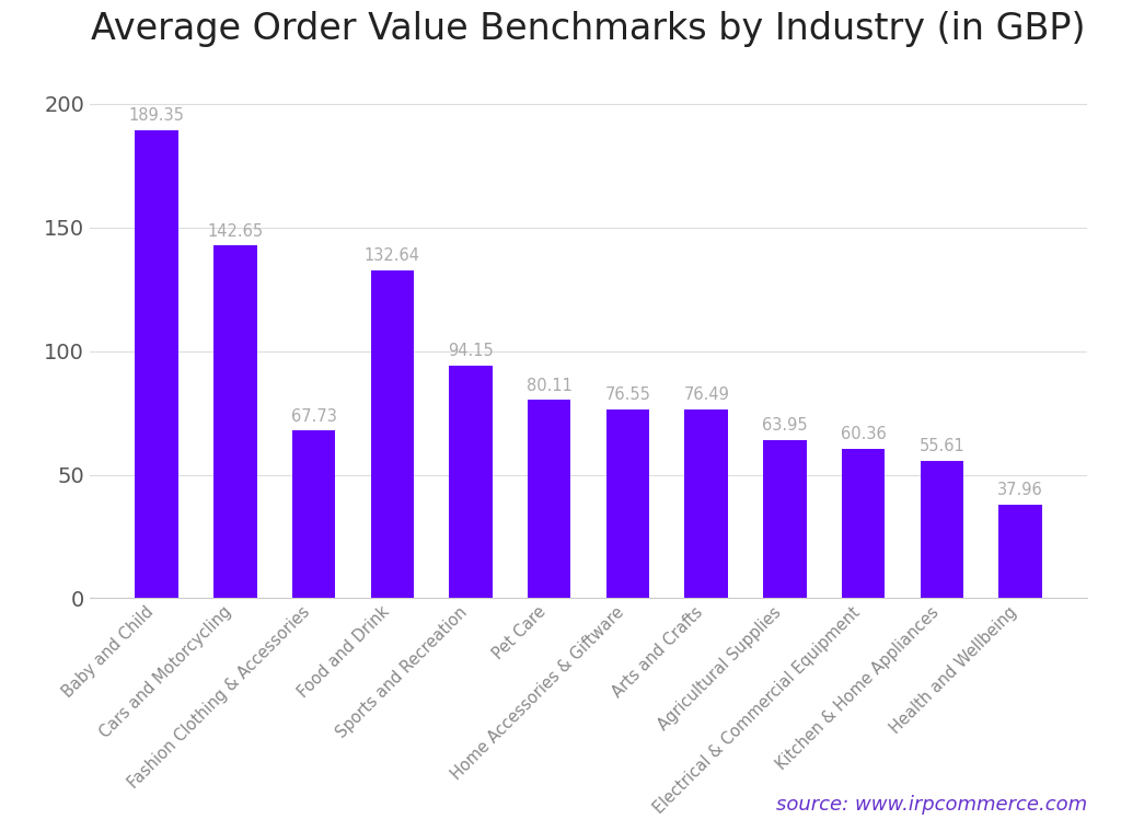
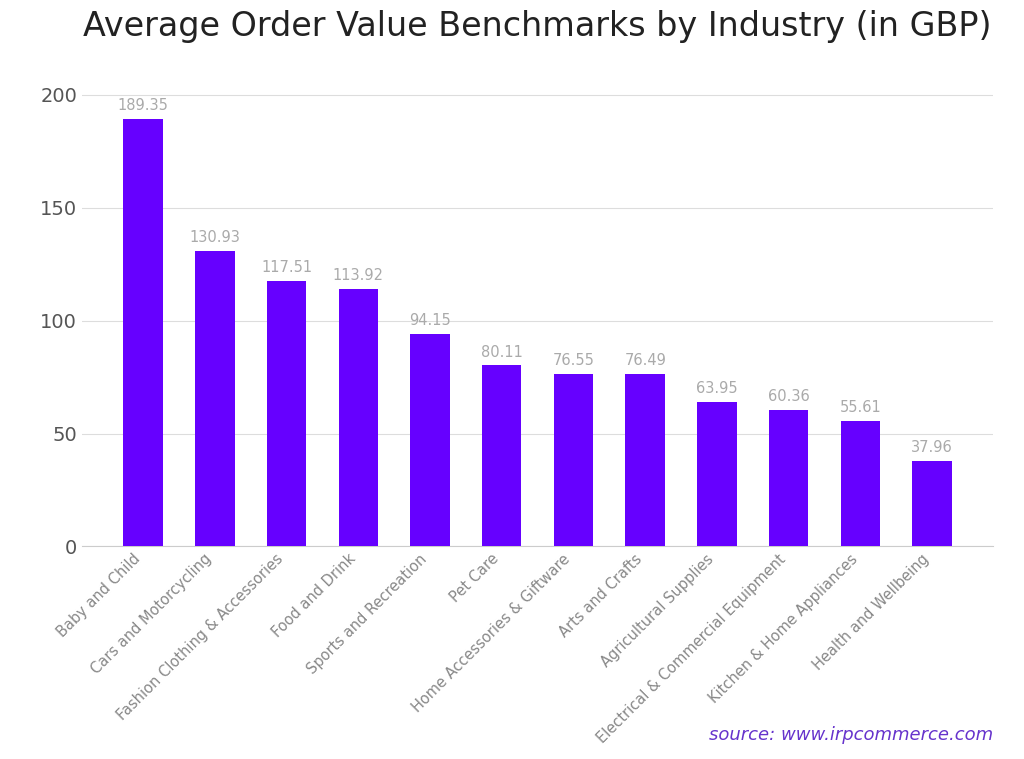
Cars and Motorcycling: 142.65 -> 130.93
Fashion Clothing & Accessories: 67.73 -> 117.51
Food and Drink: 132.64 -> 113.92
